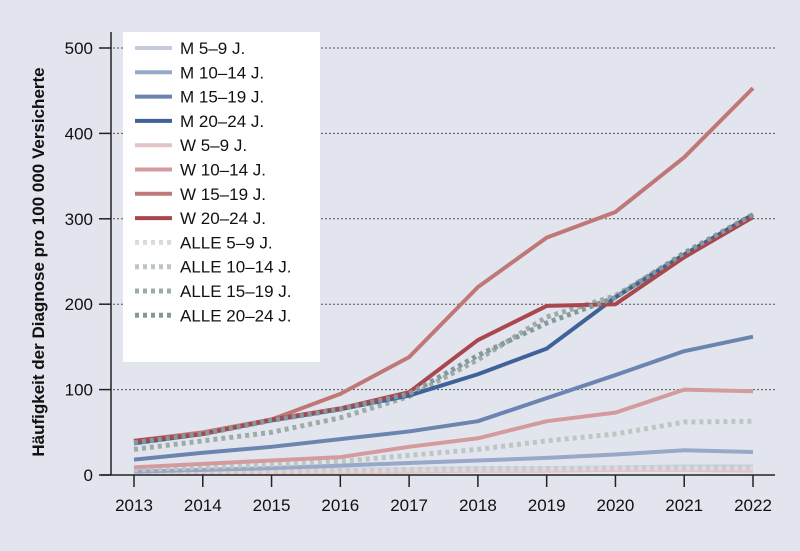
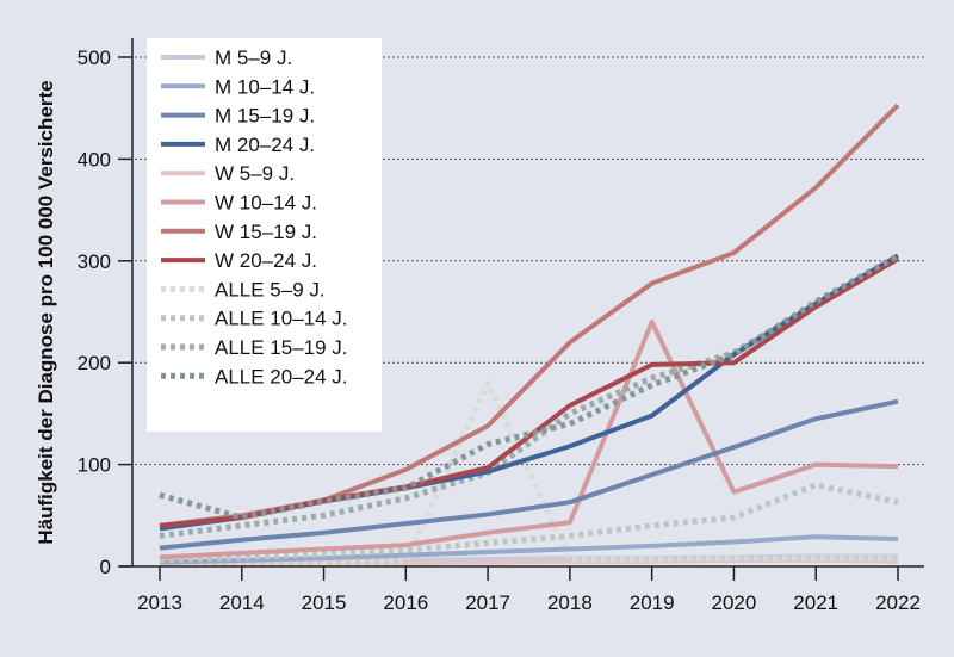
ALLE 20–24 J./2013: 40 -> 70
ALLE 5–9 J./2017: 10 -> 180
ALLE 20–24 J./2017: 100 -> 120
ALLE 15–19 J./2018: 140 -> 150
W 10–14 J./2019: 60 -> 240
ALLE 10–14 J./2021: 60 -> 80
